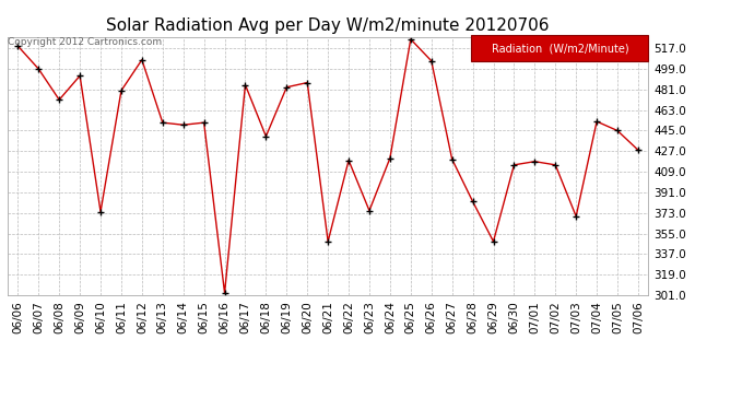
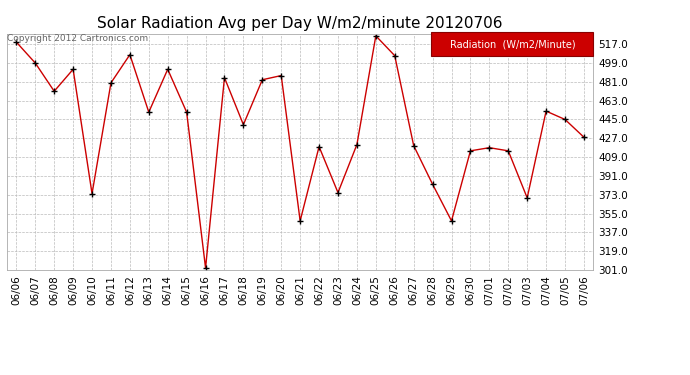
06/14: 450 -> 493
